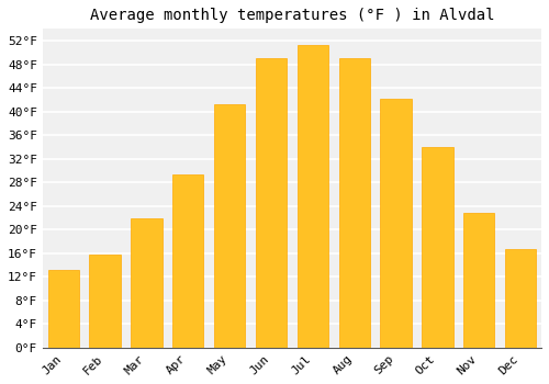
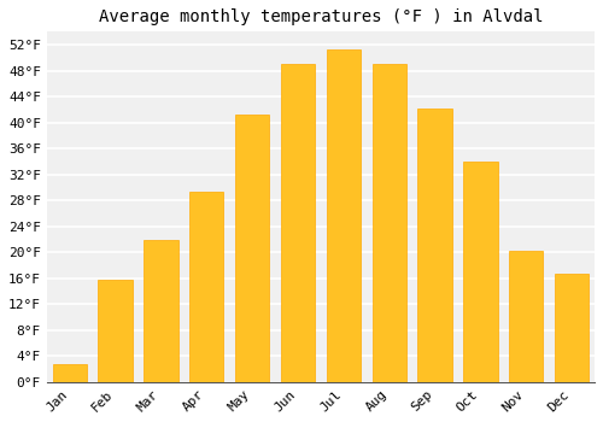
Jan: 13.1°F -> 2.8°F
Nov: 22.8°F -> 20.2°F
